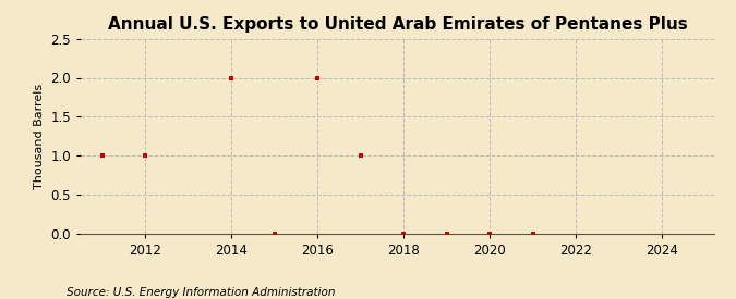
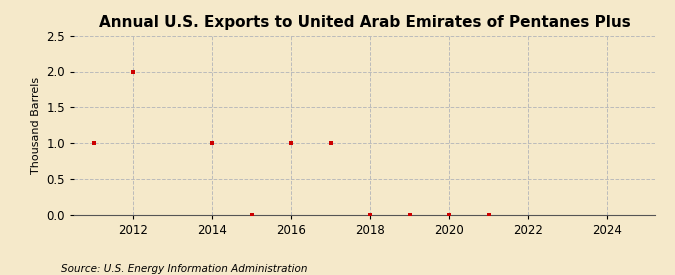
2012: 1 -> 2
2014: 2 -> 1
2016: 2 -> 1
